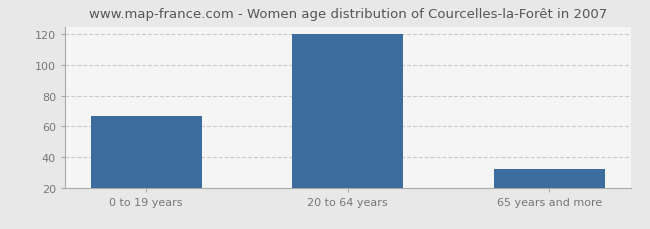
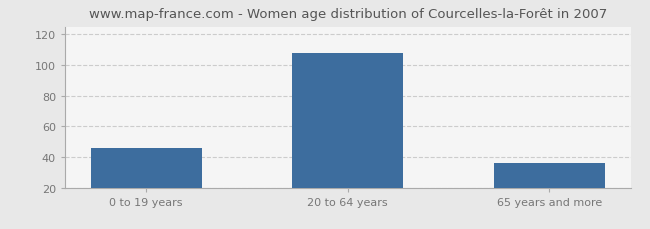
0 to 19 years: 67 -> 46
20 to 64 years: 120 -> 108
65 years and more: 32 -> 36
